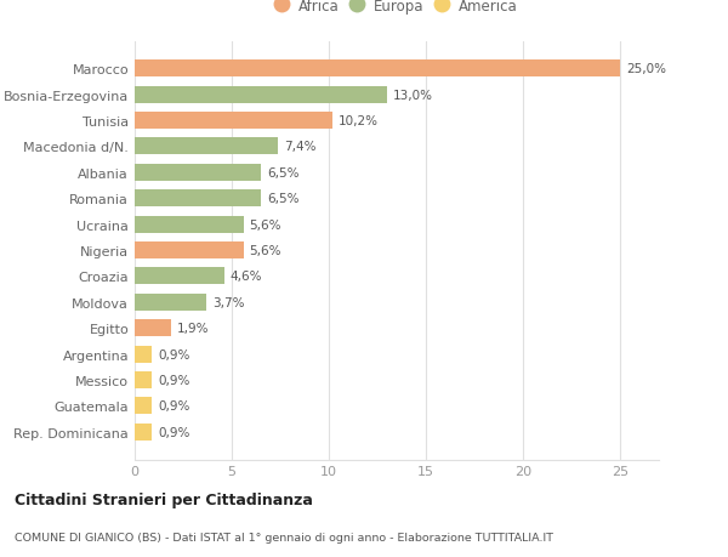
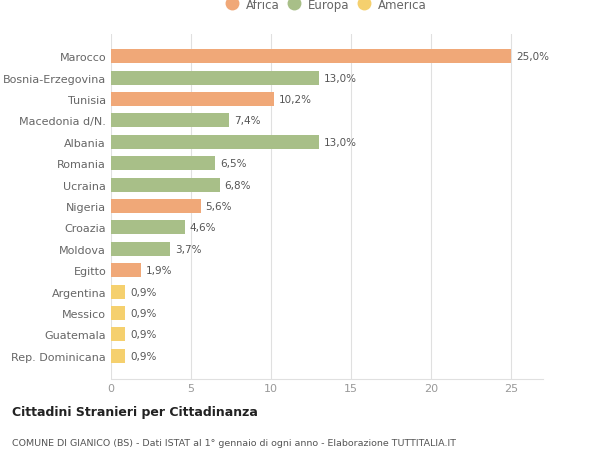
Albania: 6,5% -> 13,0%
Ucraina: 5,6% -> 6,8%
